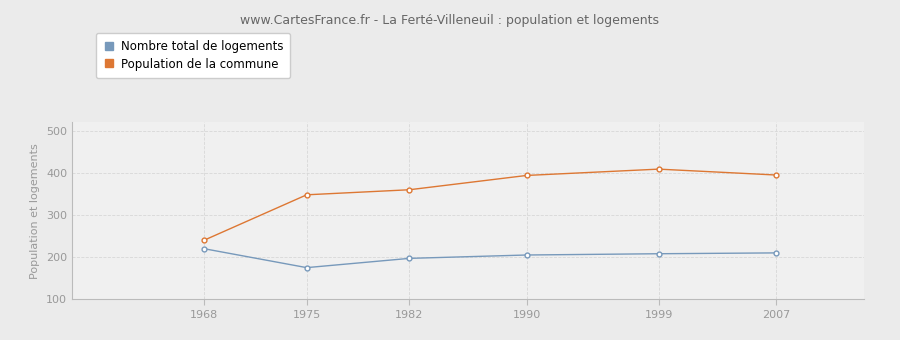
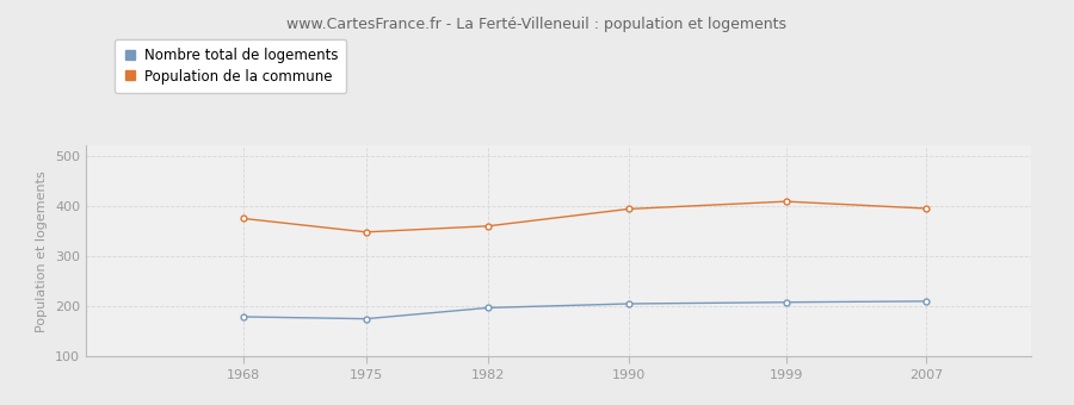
Nombre total de logements/1968: 220 -> 179
Population de la commune/1968: 240 -> 375
